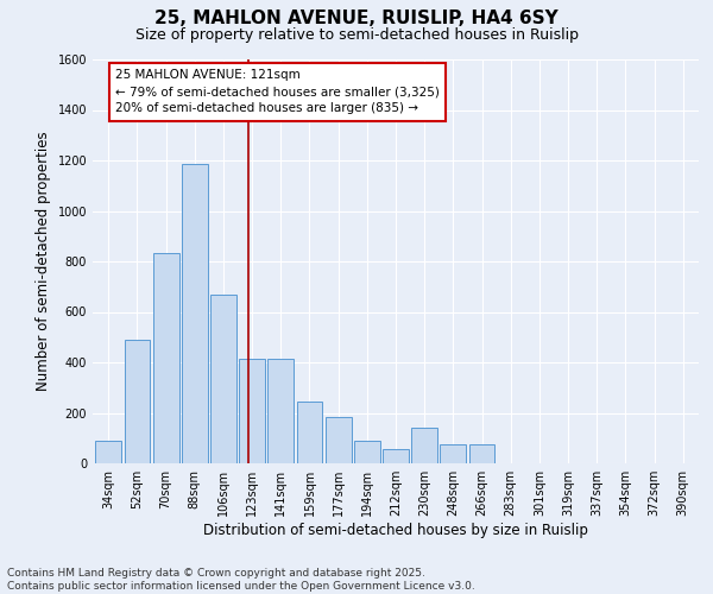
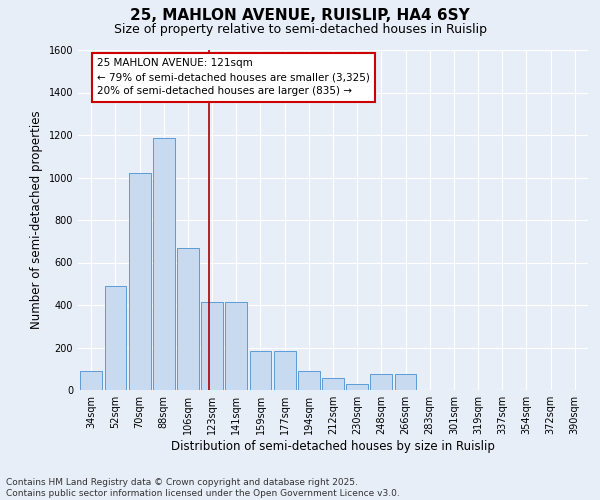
70sqm: 835 -> 1020
159sqm: 245 -> 185
230sqm: 140 -> 30
